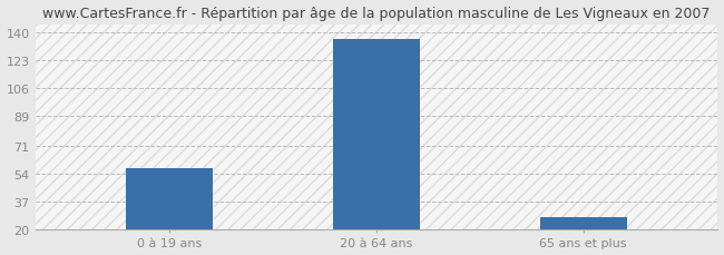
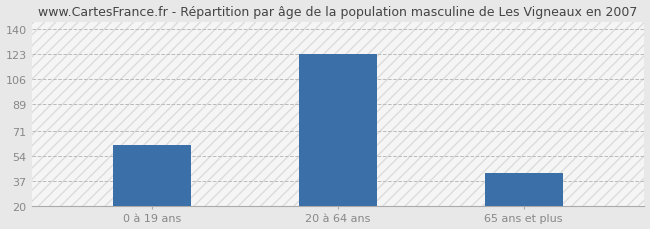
0 à 19 ans: 57 -> 61
20 à 64 ans: 136 -> 123
65 ans et plus: 27 -> 42
